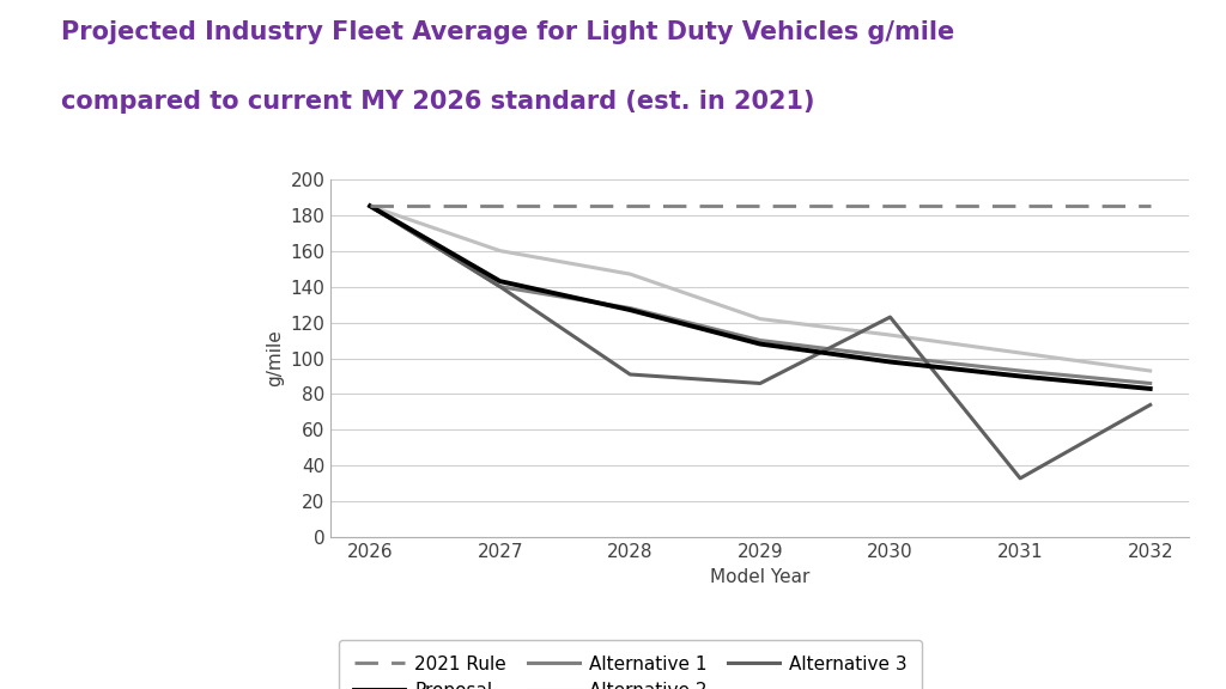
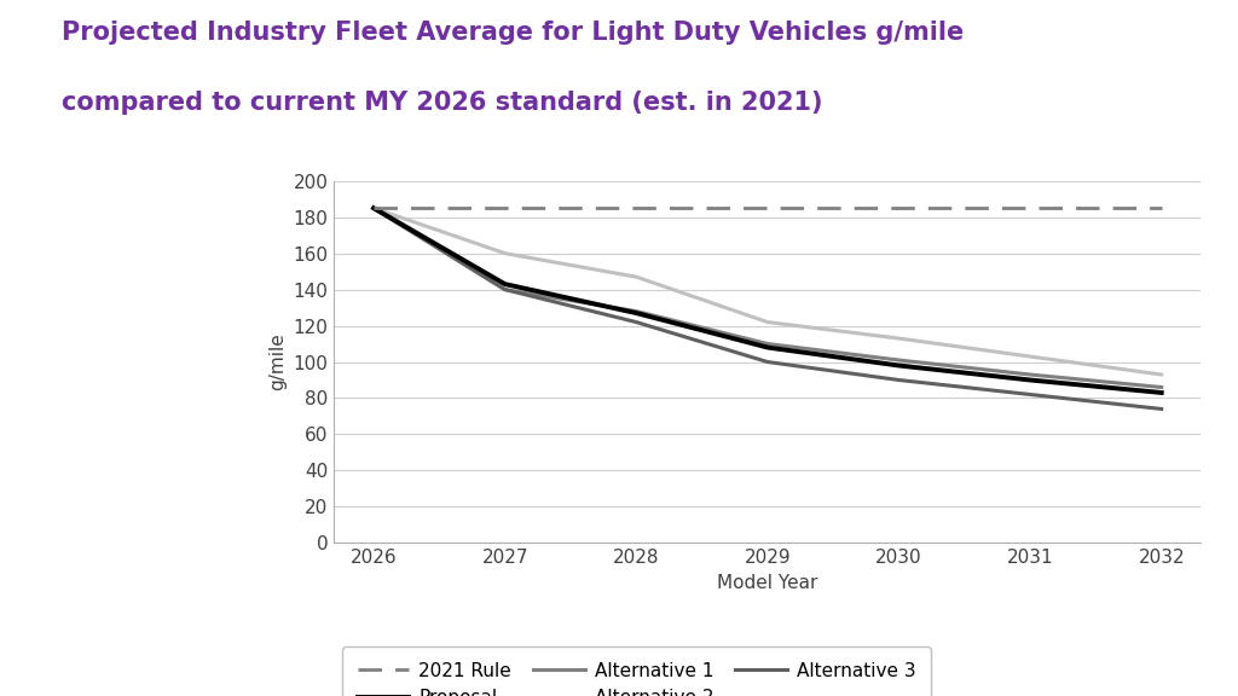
Alternative 3/2028: 91 -> 122
Alternative 3/2029: 86 -> 100
Alternative 3/2030: 123 -> 90
Alternative 3/2031: 33 -> 82
